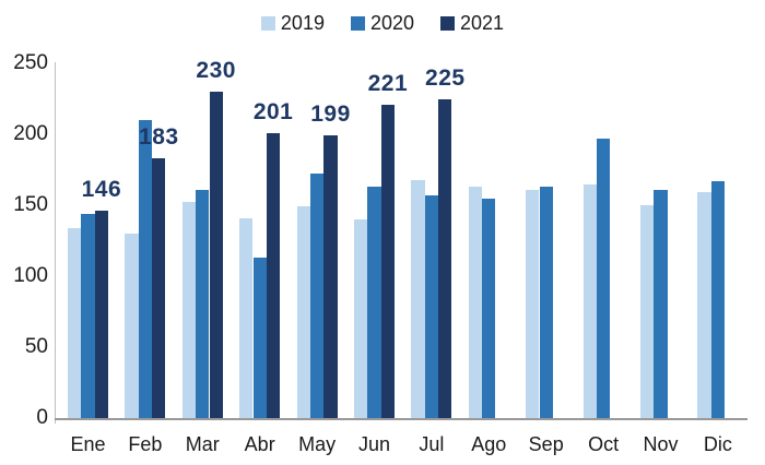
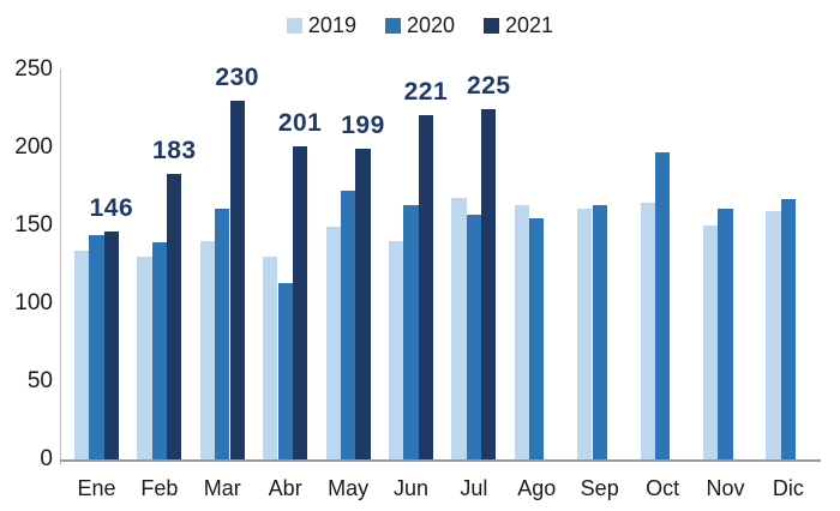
2020/Feb: 210 -> 139
2019/Mar: 152 -> 140
2019/Abr: 141 -> 130
